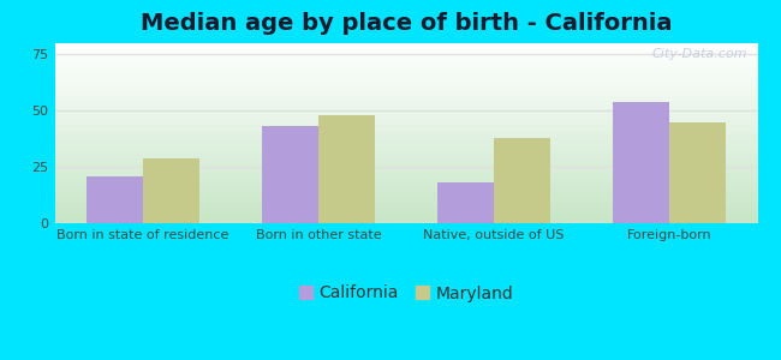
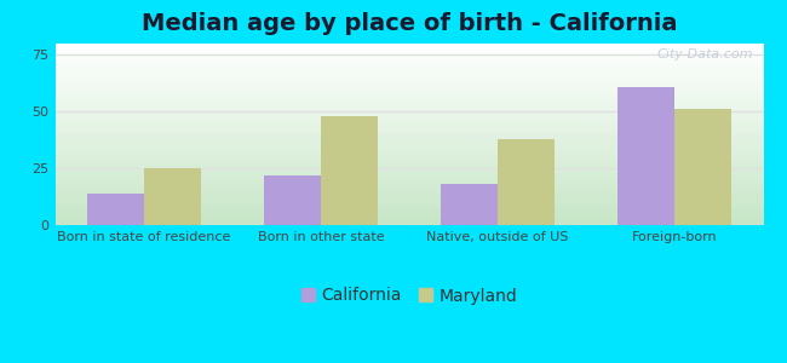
California/Born in state of residence: 21 -> 14
Maryland/Born in state of residence: 29 -> 25
California/Born in other state: 43 -> 22
California/Foreign-born: 54 -> 61
Maryland/Foreign-born: 45 -> 51
